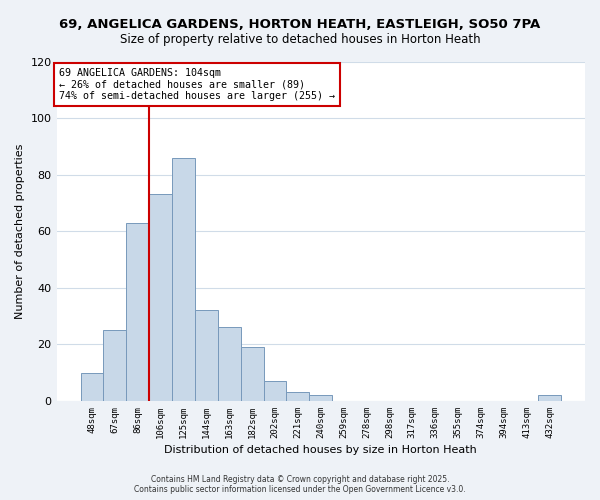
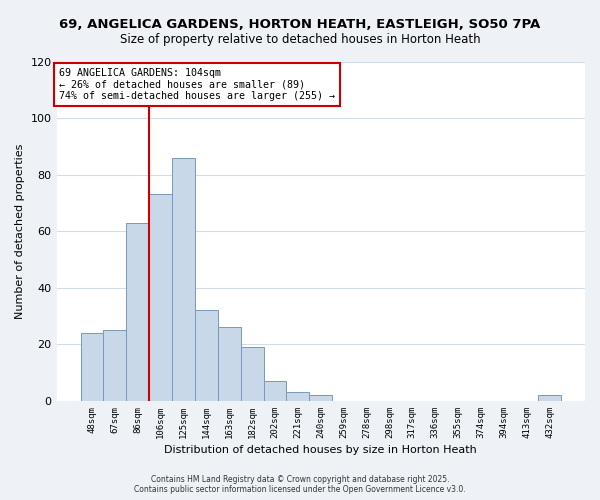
48sqm: 10 -> 24
